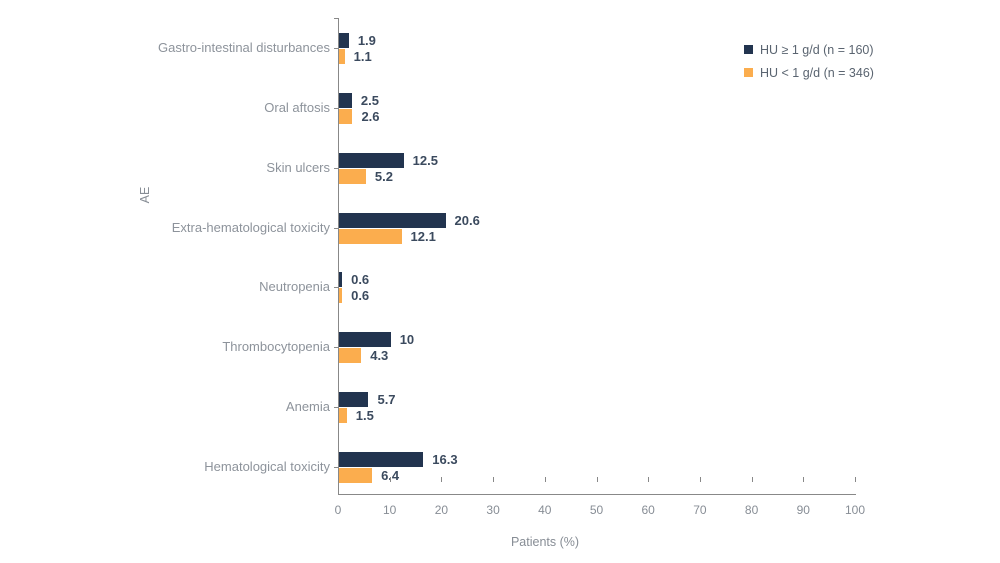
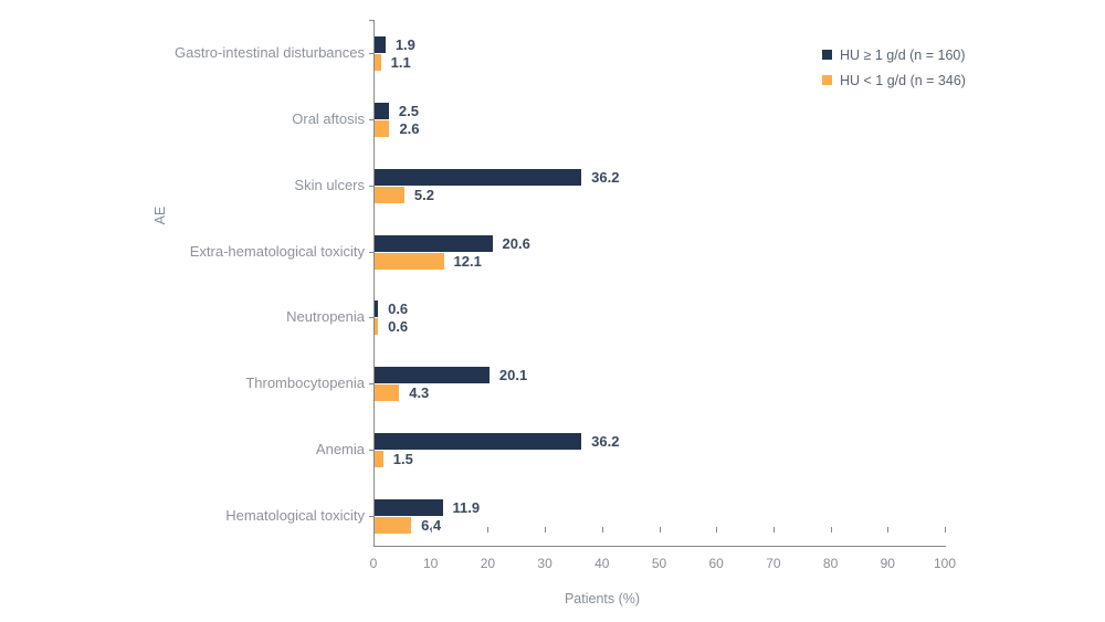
HU ≥ 1 g/d (n = 160)/Skin ulcers: 12.5 -> 36.2
HU ≥ 1 g/d (n = 160)/Thrombocytopenia: 10 -> 20.1
HU ≥ 1 g/d (n = 160)/Anemia: 5.7 -> 36.2
HU ≥ 1 g/d (n = 160)/Hematological toxicity: 16.3 -> 11.9
